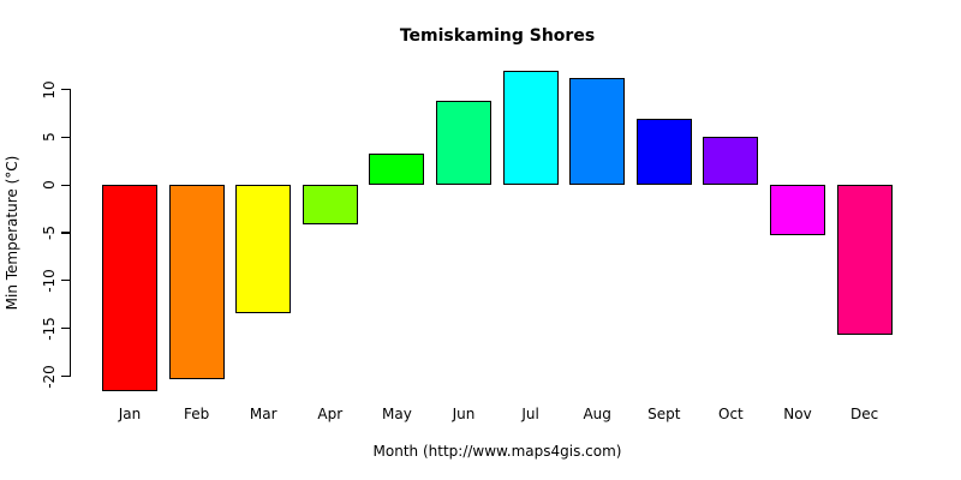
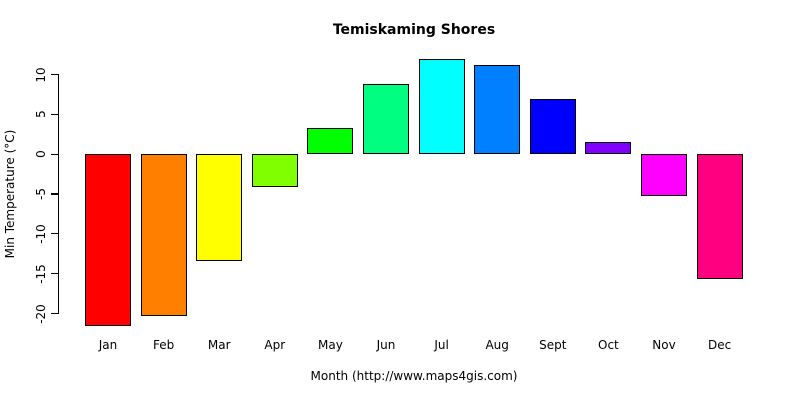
Oct: 5 -> 2
